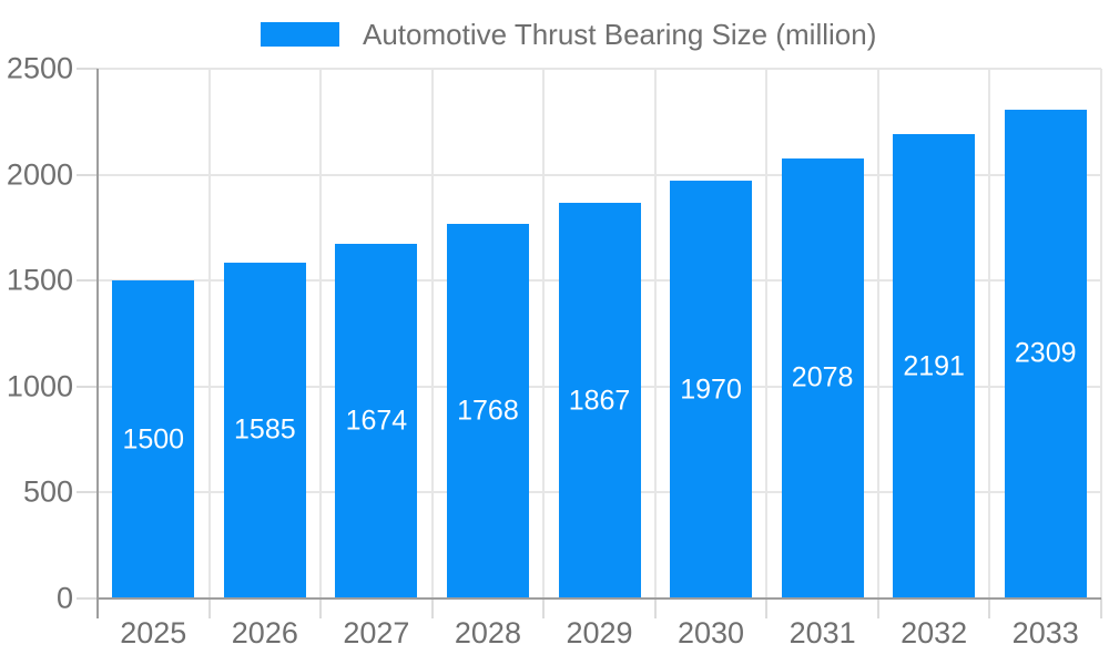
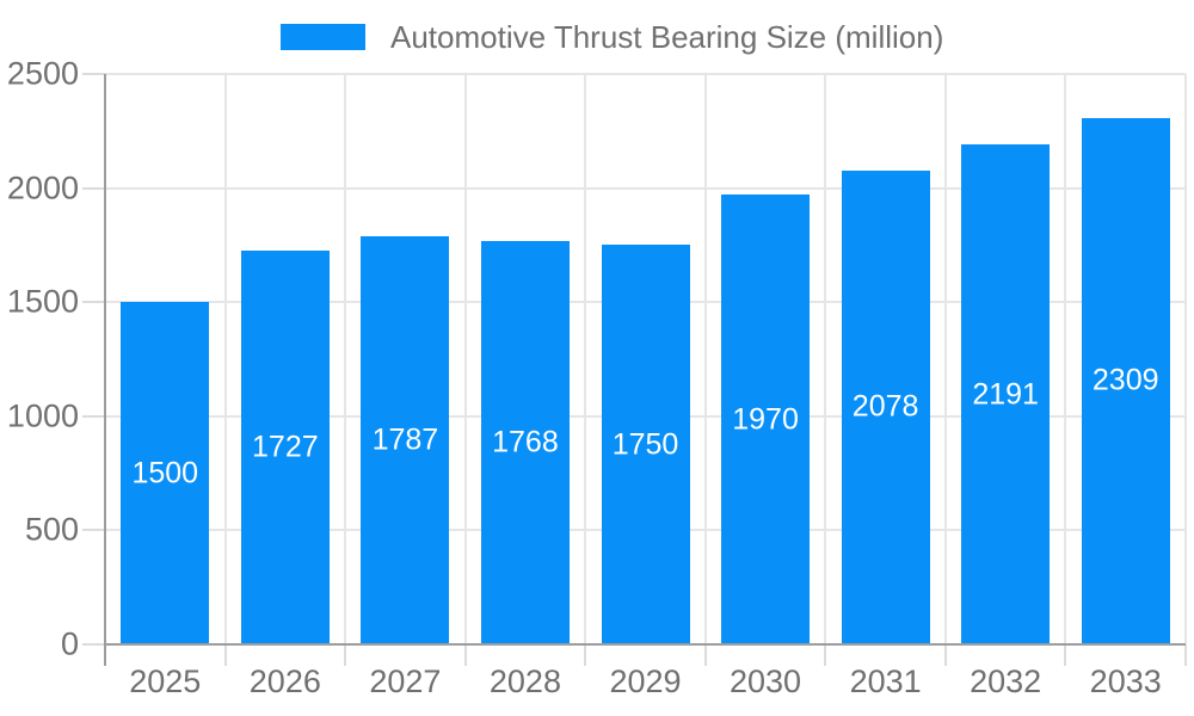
2026: 1585 -> 1727
2027: 1674 -> 1787
2029: 1867 -> 1750
